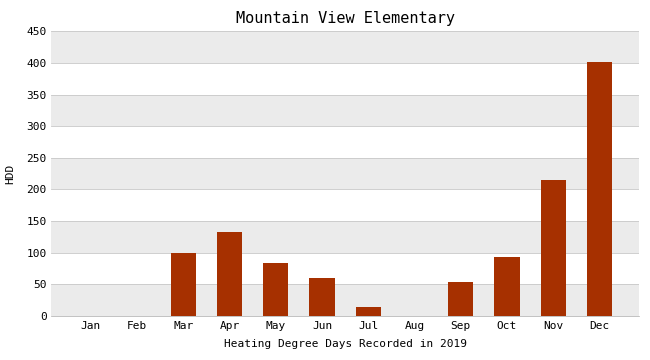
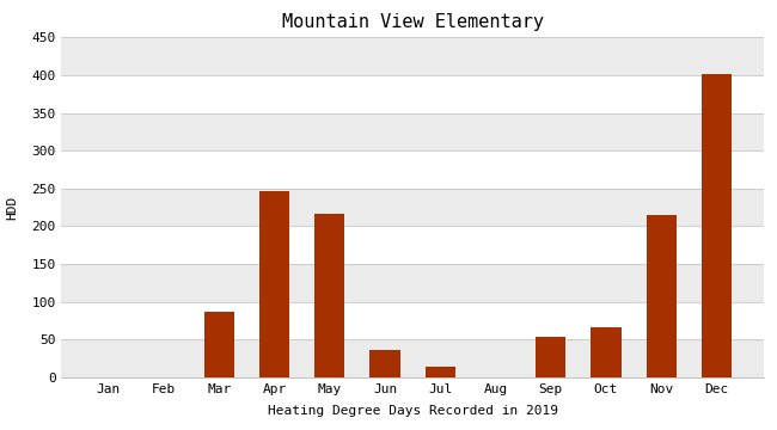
Mar: 100 -> 86
Apr: 132 -> 246
May: 83 -> 216
Jun: 60 -> 36
Oct: 93 -> 66
